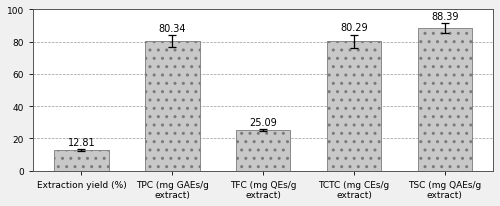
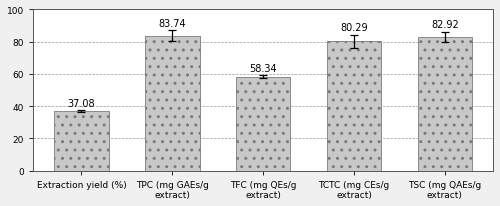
Extraction yield (%): 12.81 -> 37.08
TPC (mg GAEs/g extract): 80.34 -> 83.74
TFC (mg QEs/g extract): 25.09 -> 58.34
TSC (mg QAEs/g extract): 88.39 -> 82.92
